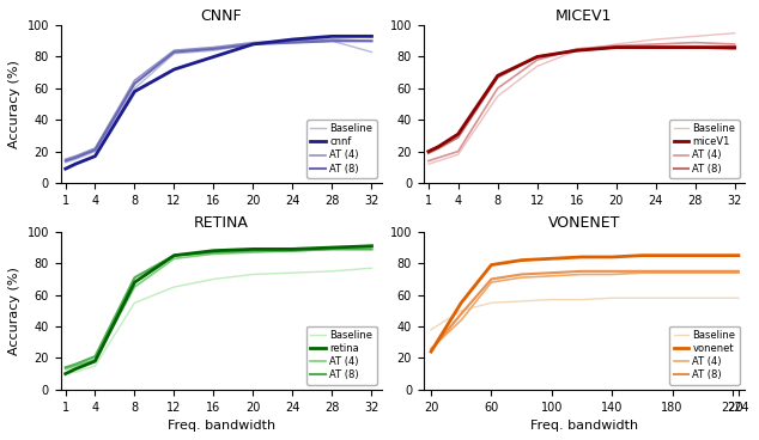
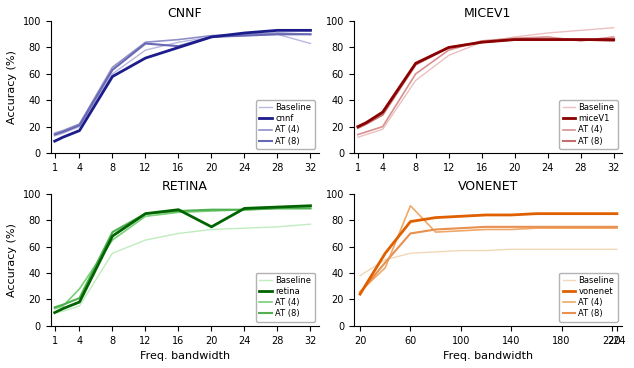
CNNF/Baseline/12: 82 -> 78
CNNF/AT (8)/16: 85 -> 81
MICEV1/AT (4)/28: 89 -> 85
RETINA/AT (4)/4: 19 -> 28
RETINA/retina/20: 89 -> 75
VONENET/AT (4)/60: 68 -> 91
